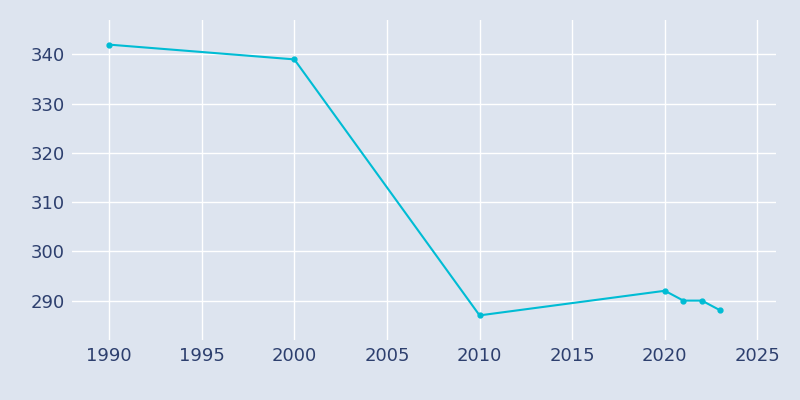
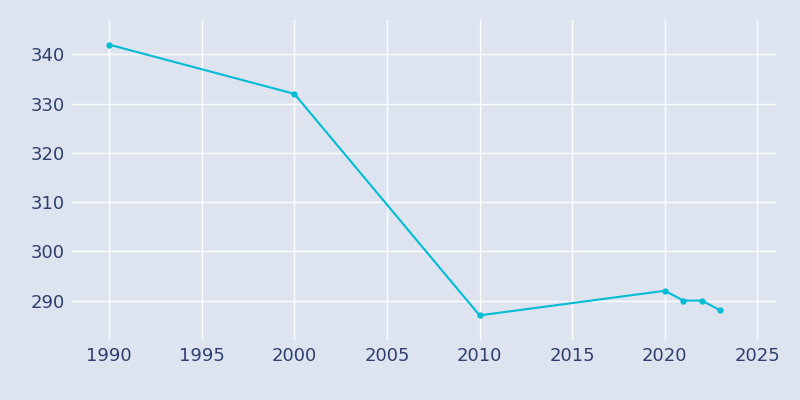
2000: 339 -> 332
